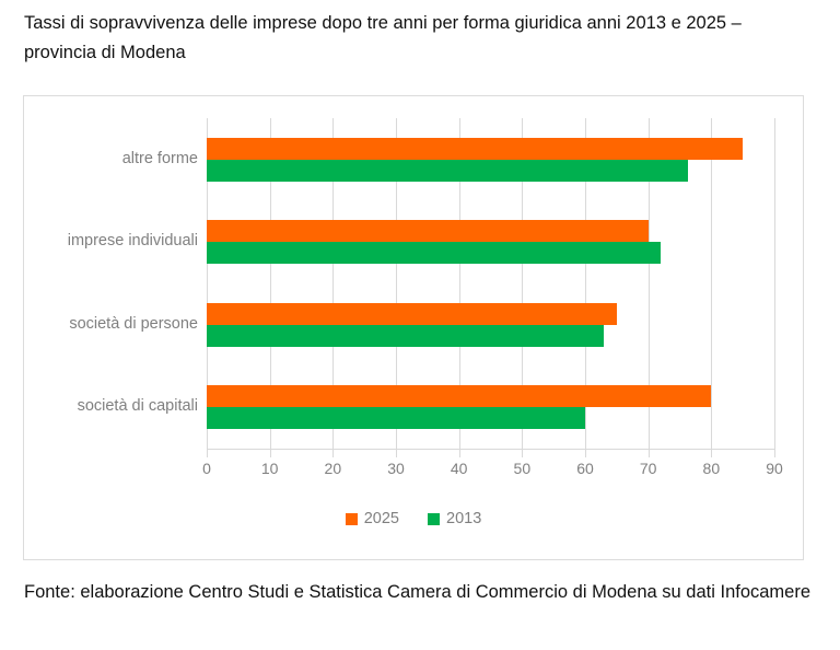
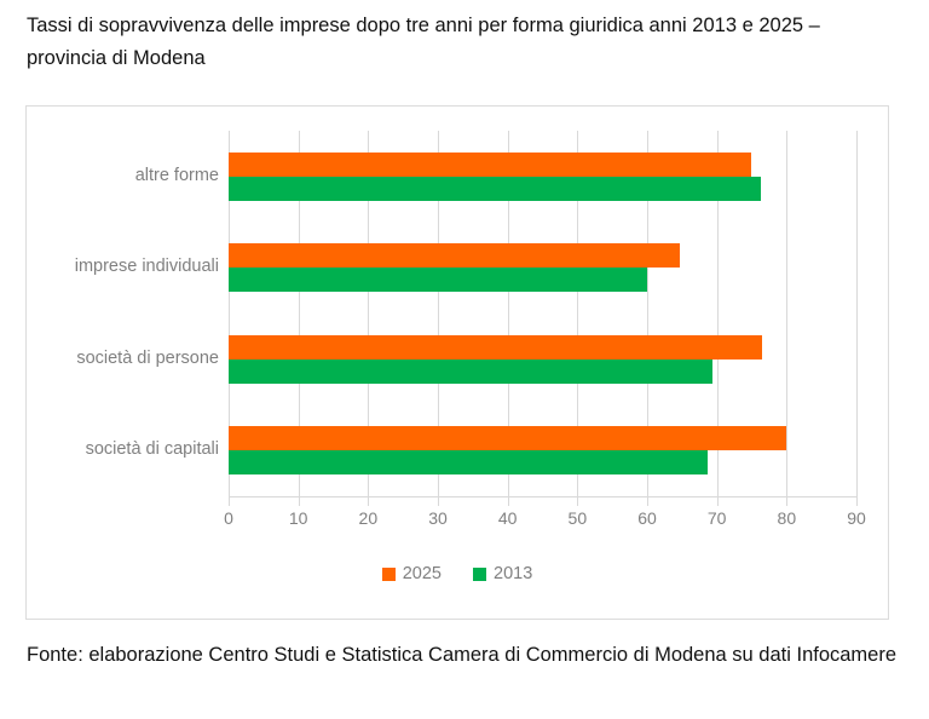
2025/altre forme: 85 -> 75
2025/imprese individuali: 70 -> 65
2013/imprese individuali: 72 -> 60
2025/società di persone: 65 -> 76
2013/società di persone: 63 -> 69
2013/società di capitali: 60 -> 69
